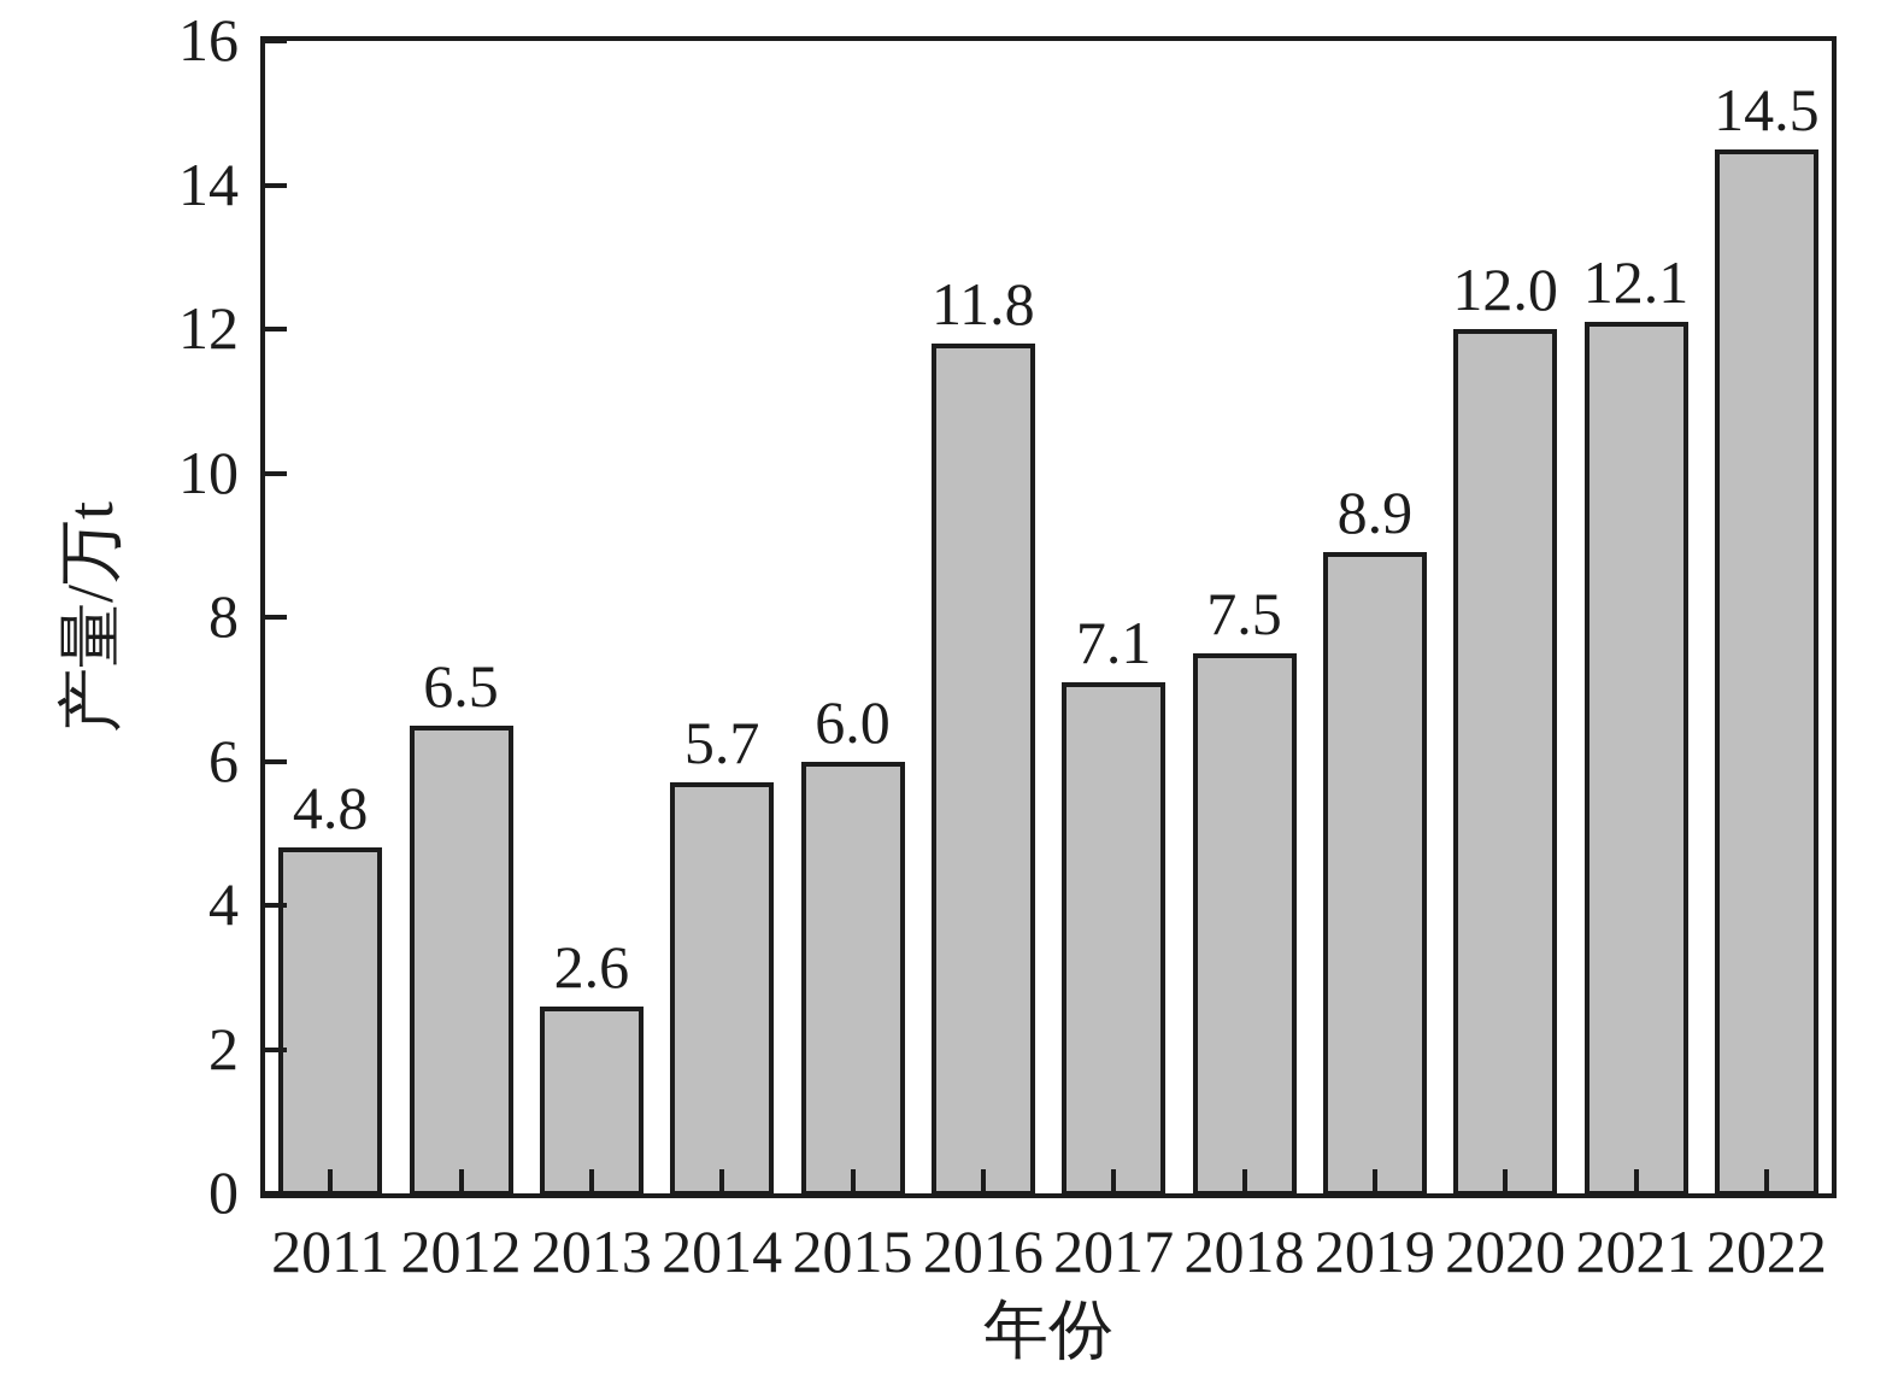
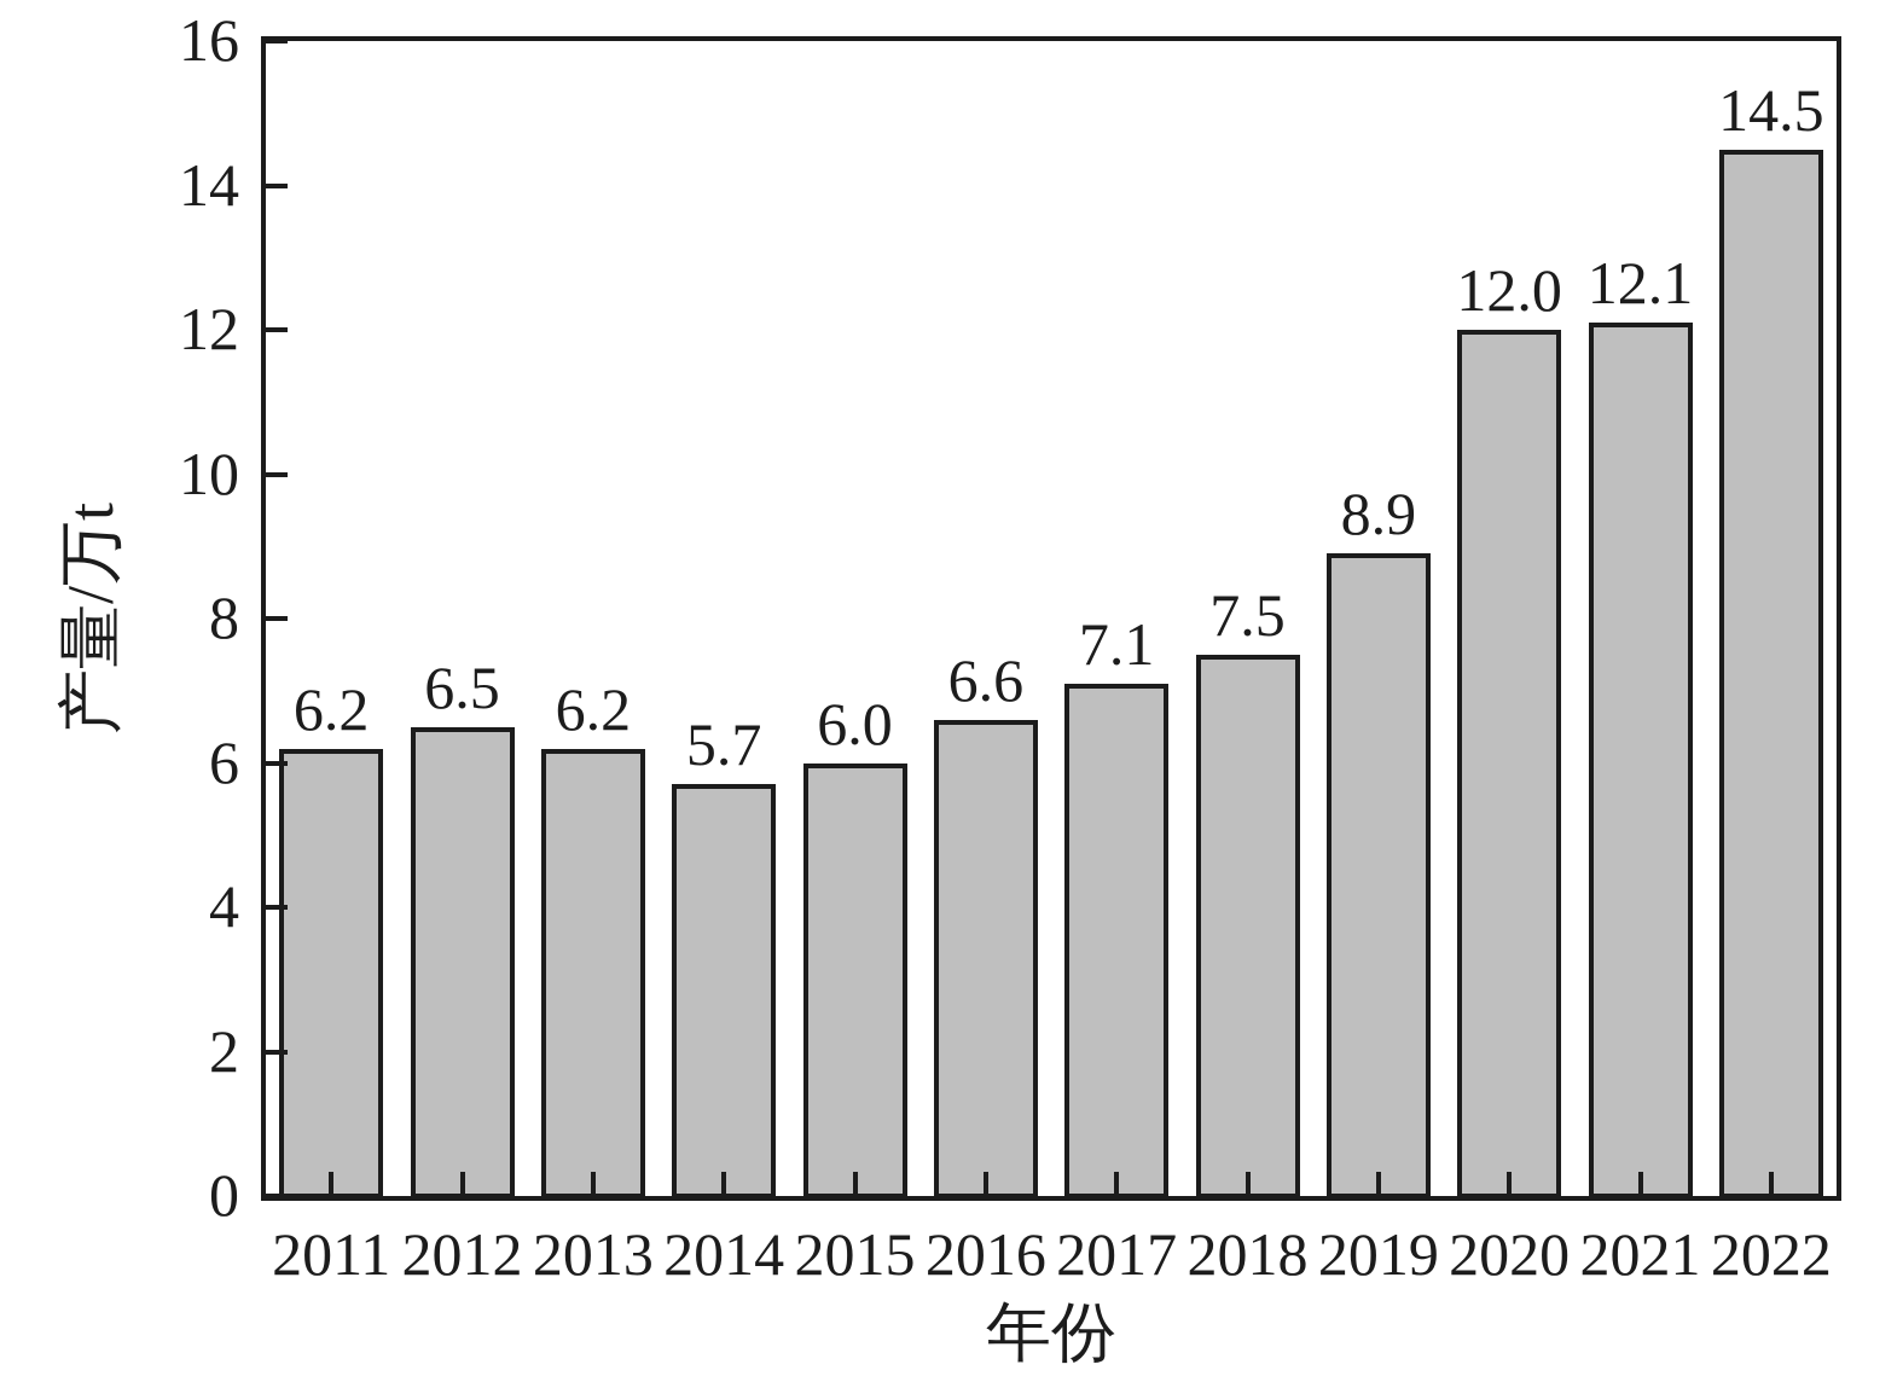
2011: 4.8 -> 6.2
2013: 2.6 -> 6.2
2016: 11.8 -> 6.6
